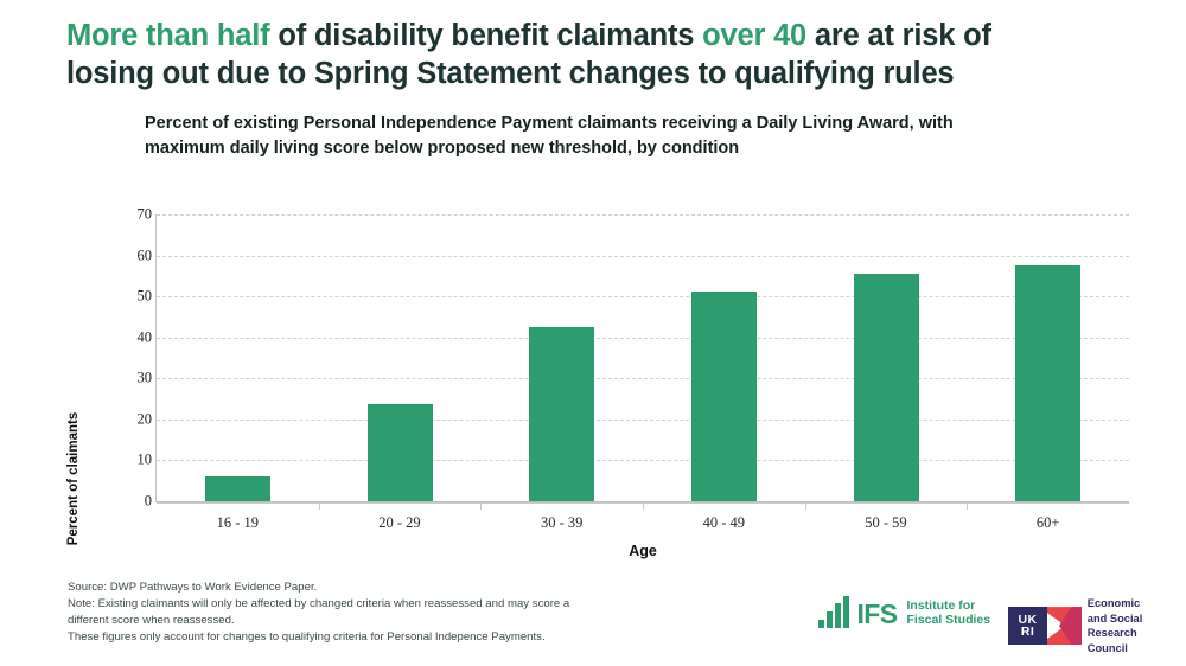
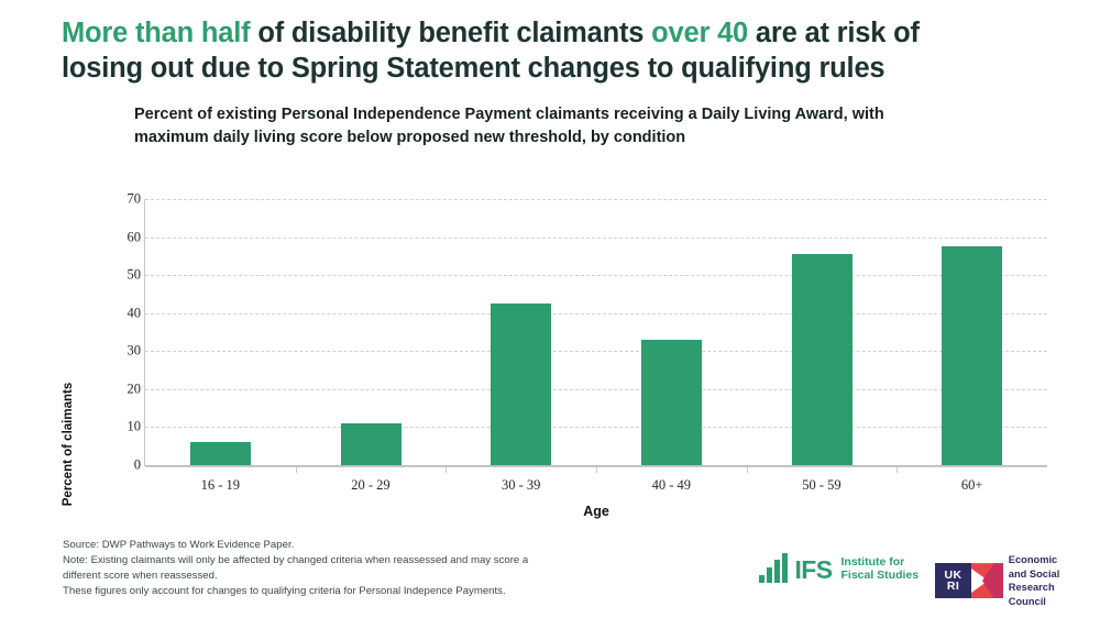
20 - 29: 24 -> 11
40 - 49: 51 -> 33
